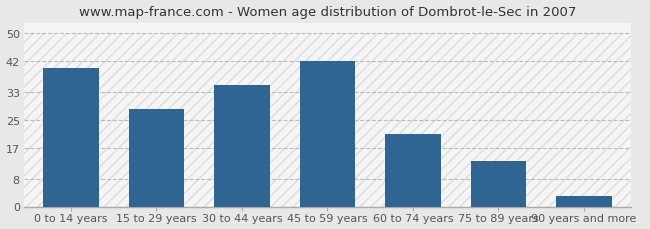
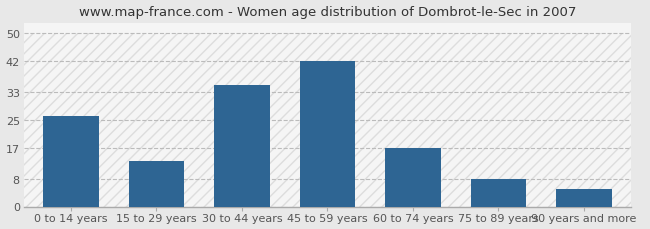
0 to 14 years: 40 -> 26
15 to 29 years: 28 -> 13
60 to 74 years: 21 -> 17
75 to 89 years: 13 -> 8
90 years and more: 3 -> 5
